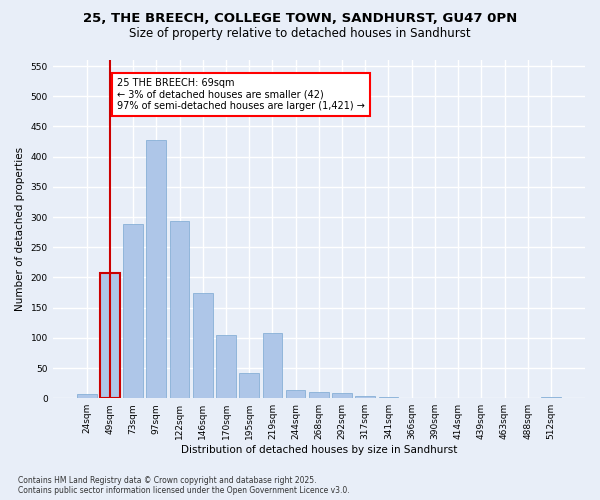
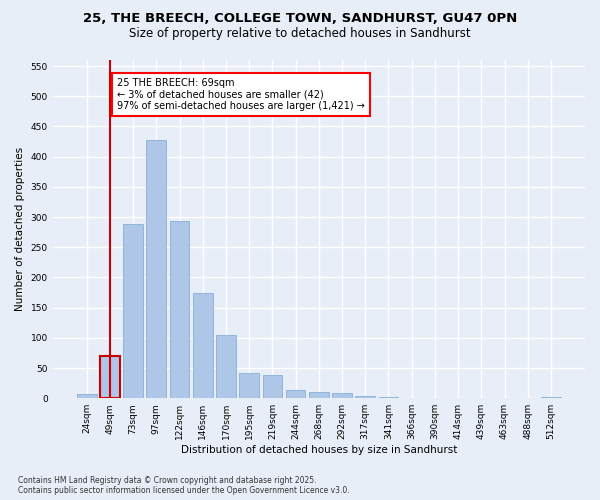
49sqm: 208 -> 70
219sqm: 108 -> 38
